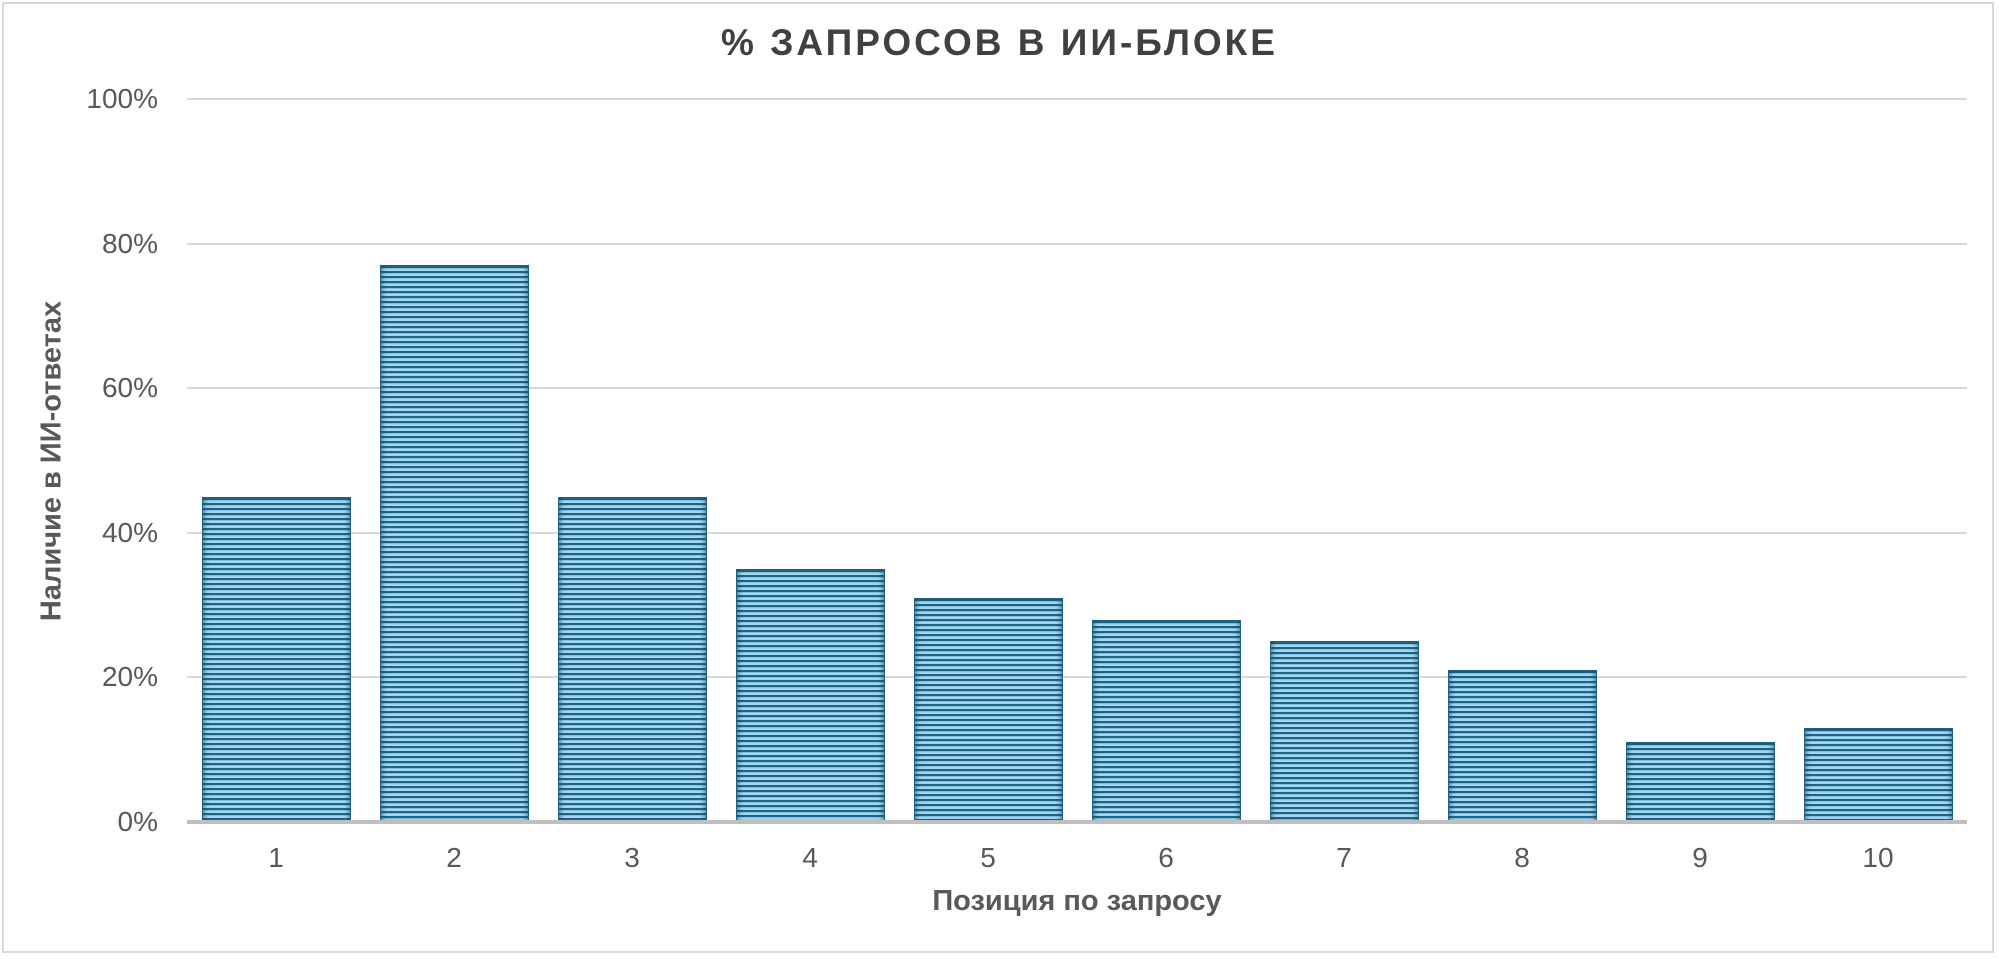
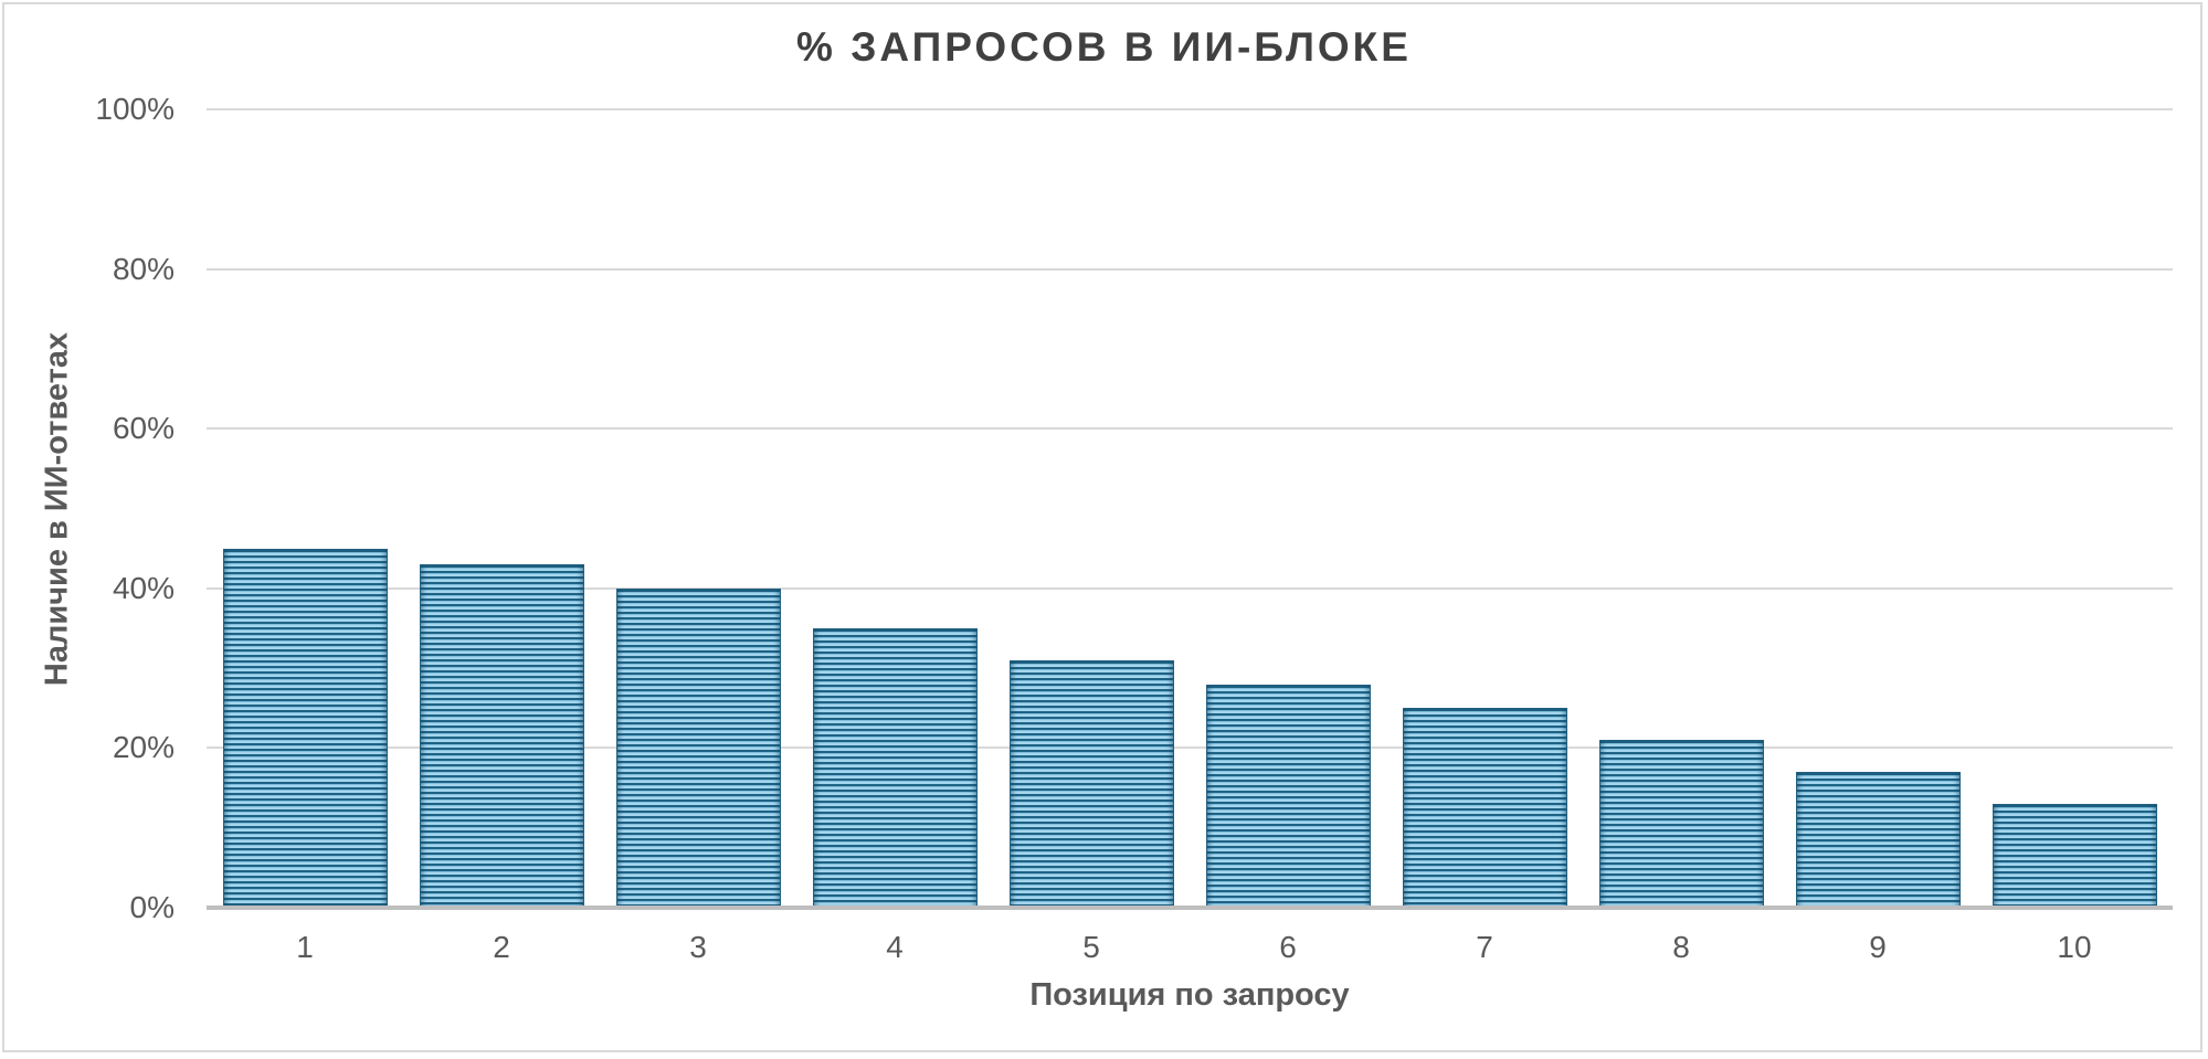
2: 77% -> 43%
3: 45% -> 40%
9: 11% -> 17%
